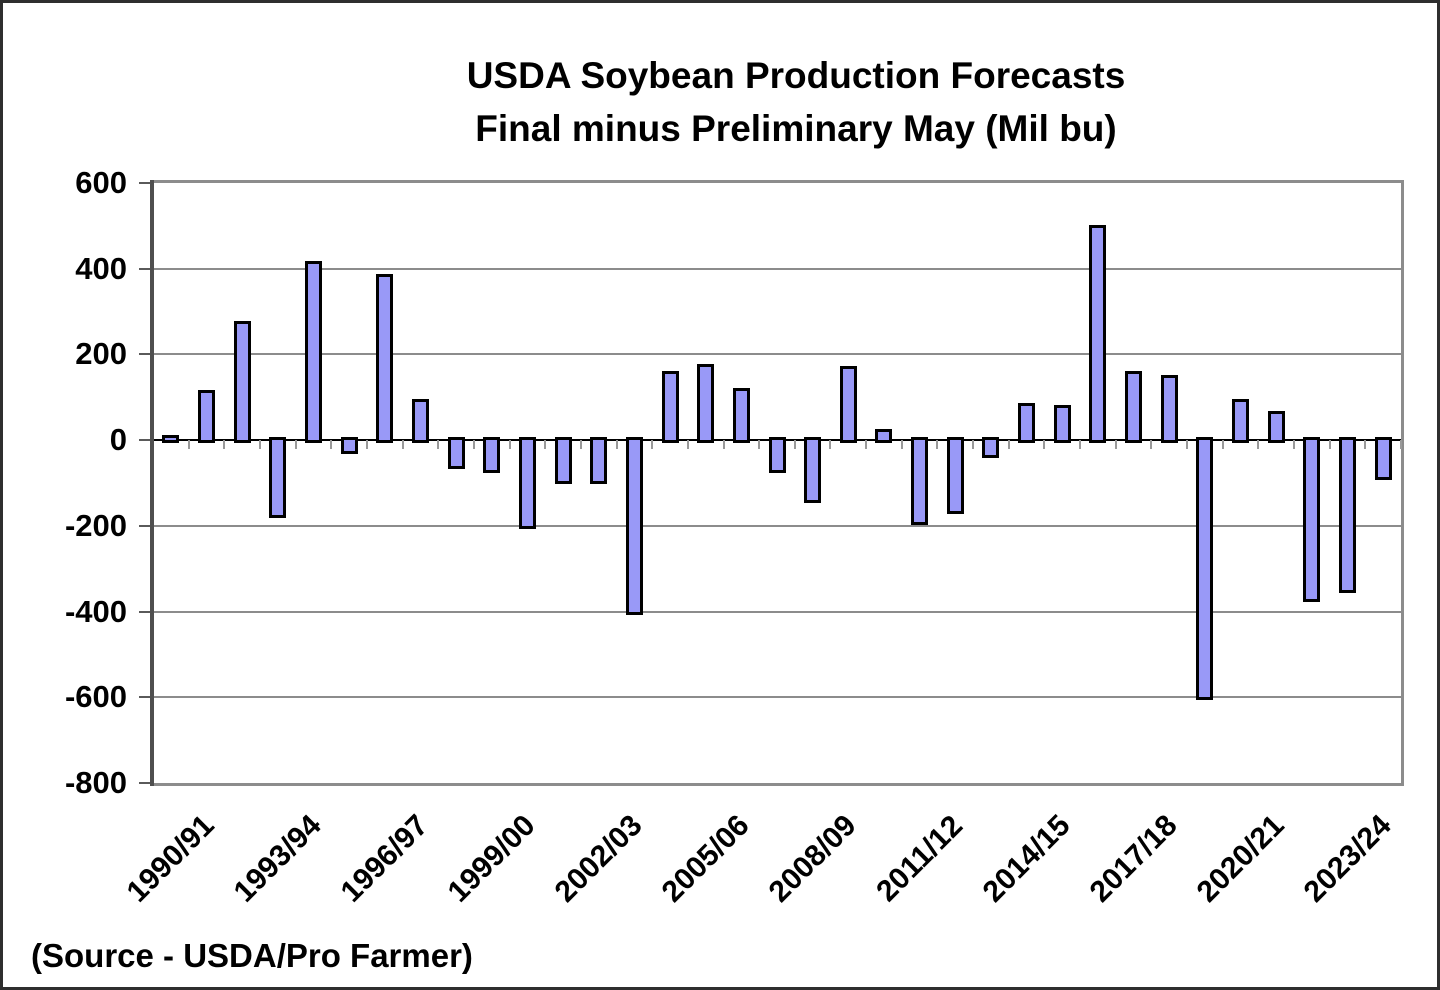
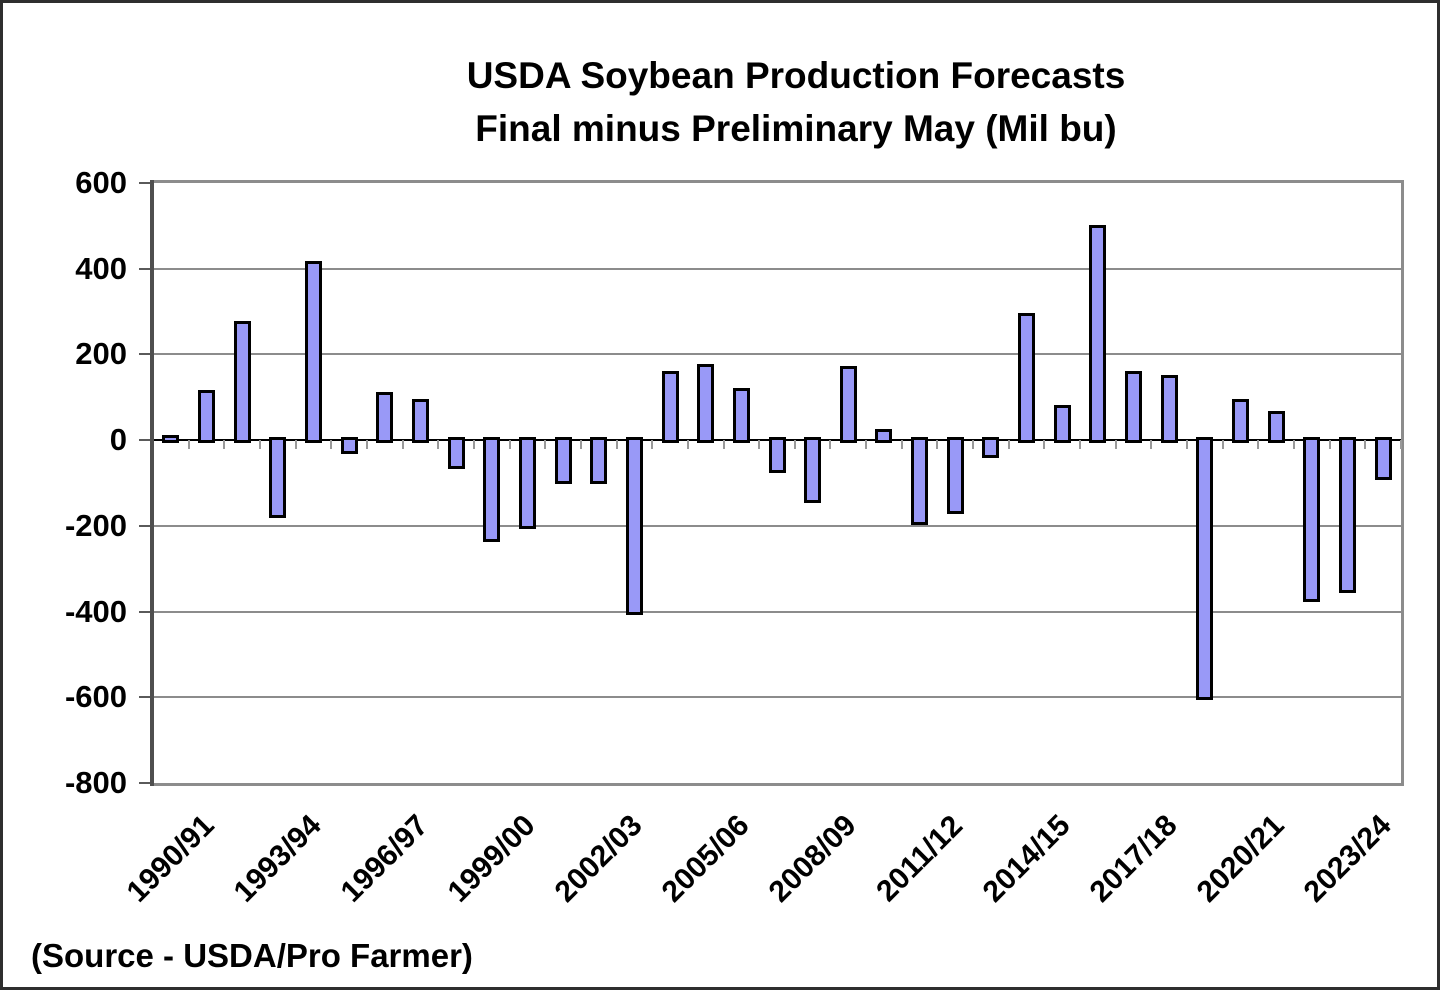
1996/97: 380 -> 100
1999/00: -70 -> -230
2014/15: 80 -> 290
